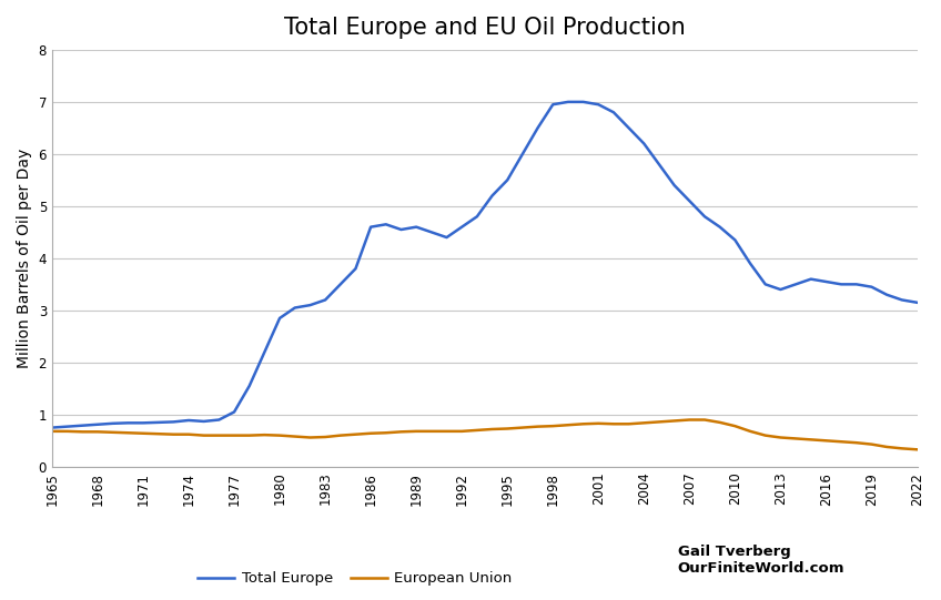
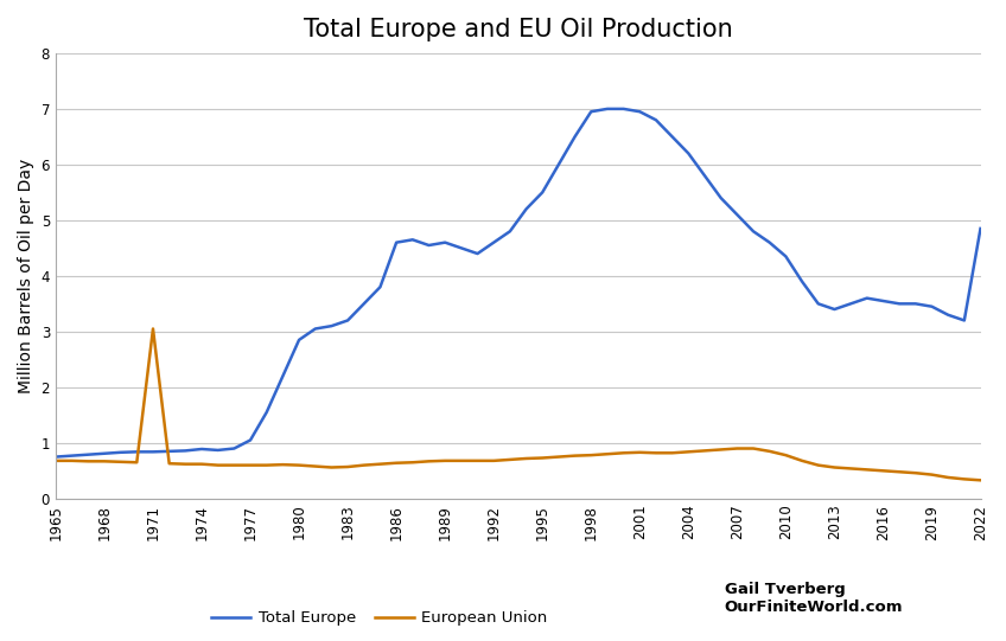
European Union/1971: 0.64 -> 3.05
Total Europe/2022: 3.15 -> 4.85
